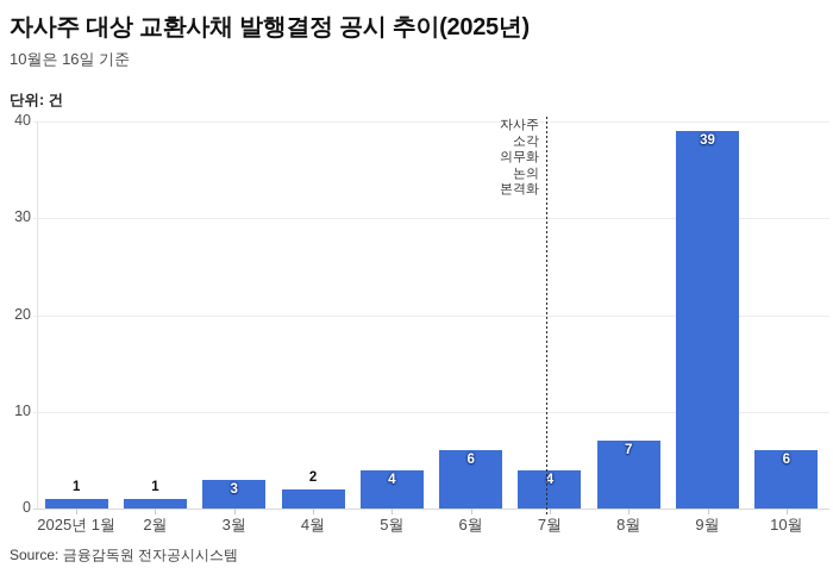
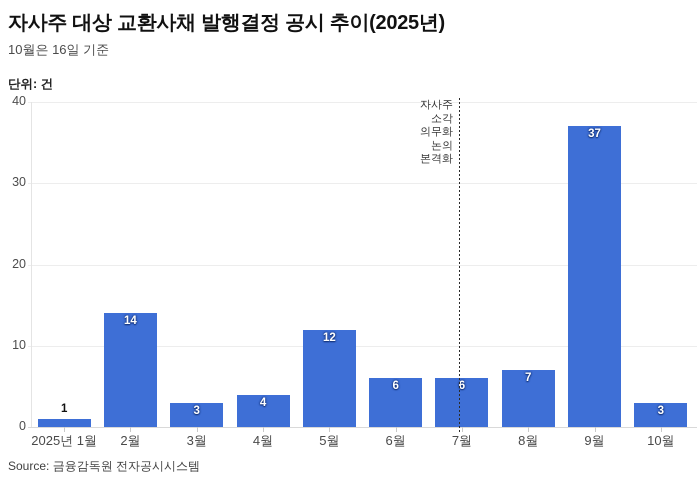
2월: 1 -> 14
4월: 2 -> 4
5월: 4 -> 12
7월: 4 -> 6
9월: 39 -> 37
10월: 6 -> 3
